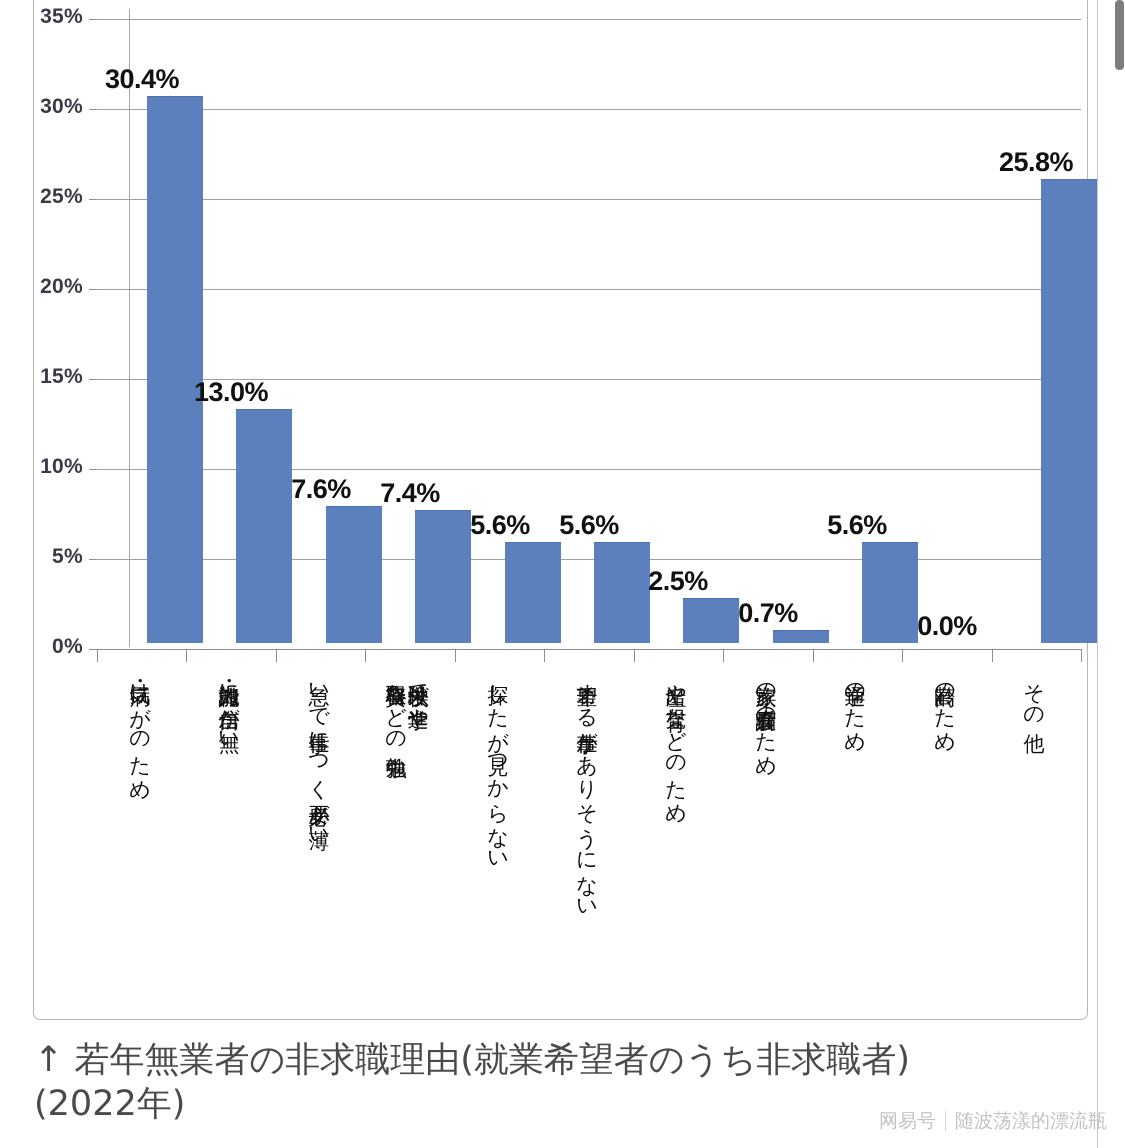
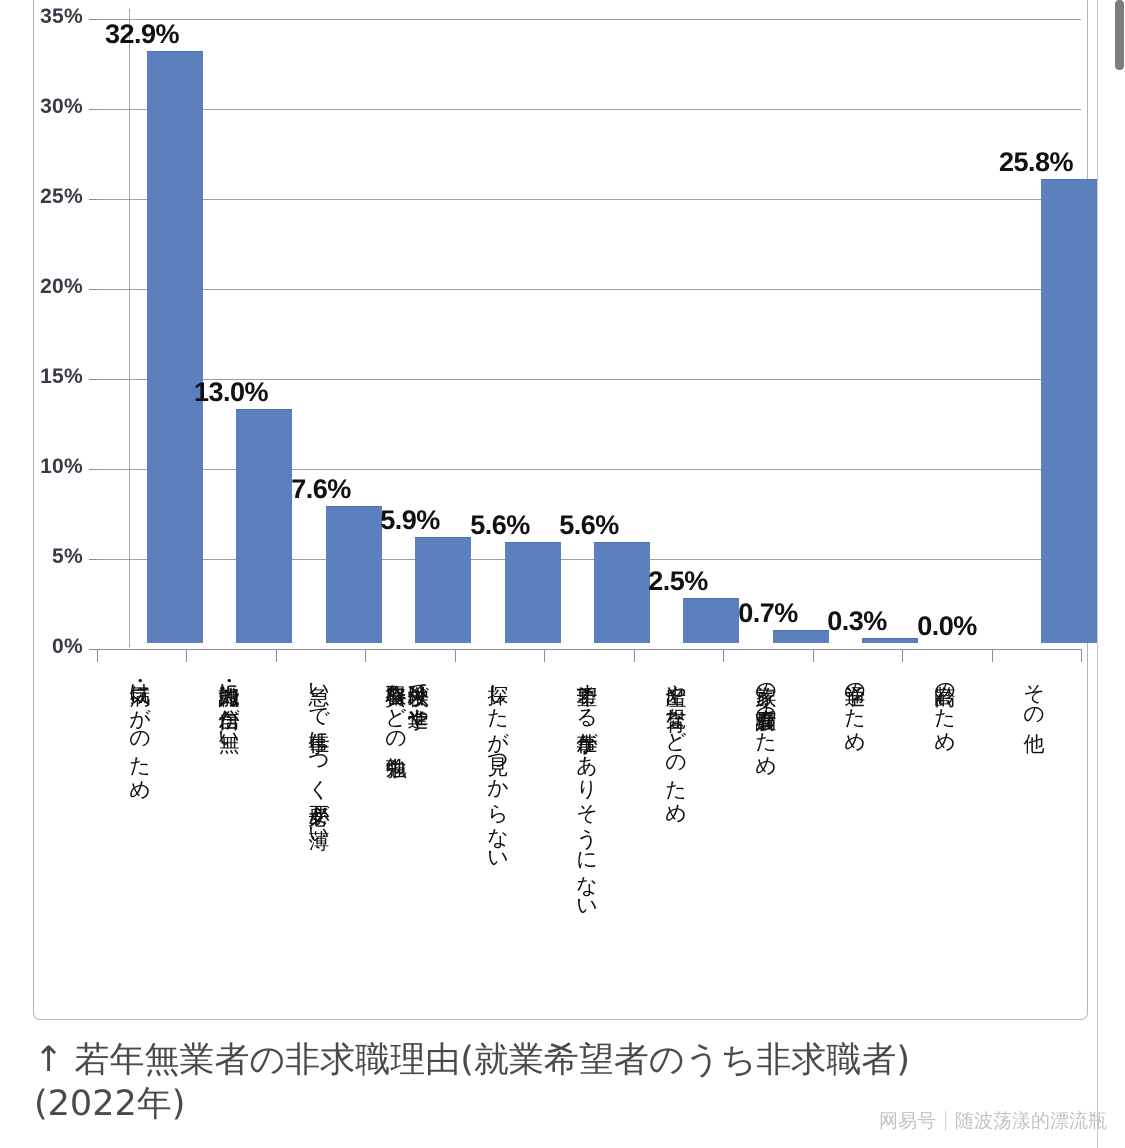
病気・けがのため: 30.4% -> 32.9%
学校以外で進学や資格取得などの勉強中: 7.4% -> 5.9%
通学のため: 5.6% -> 0.3%
